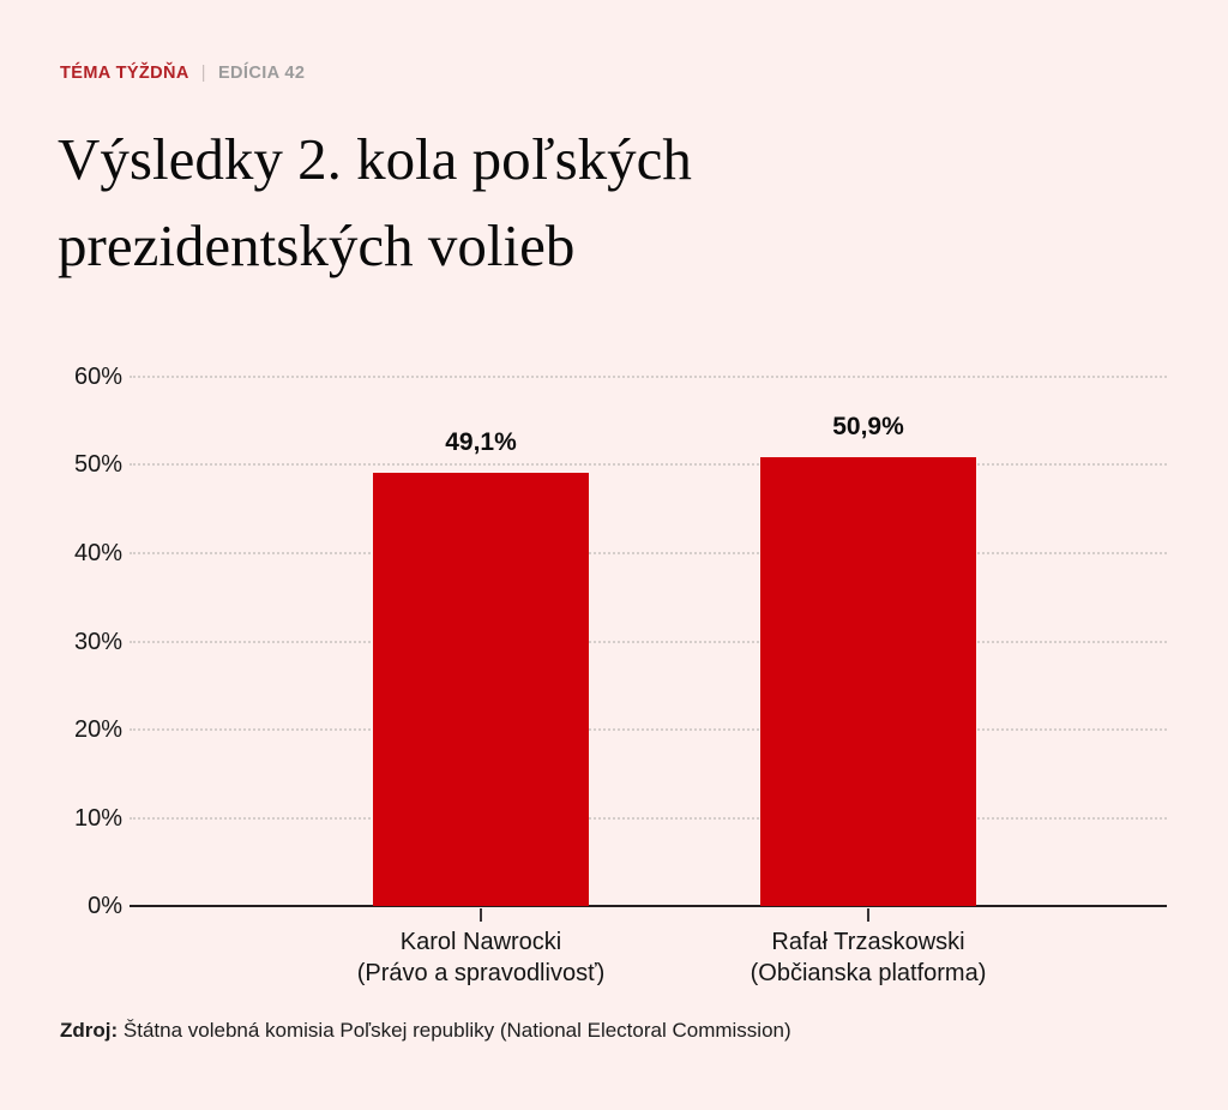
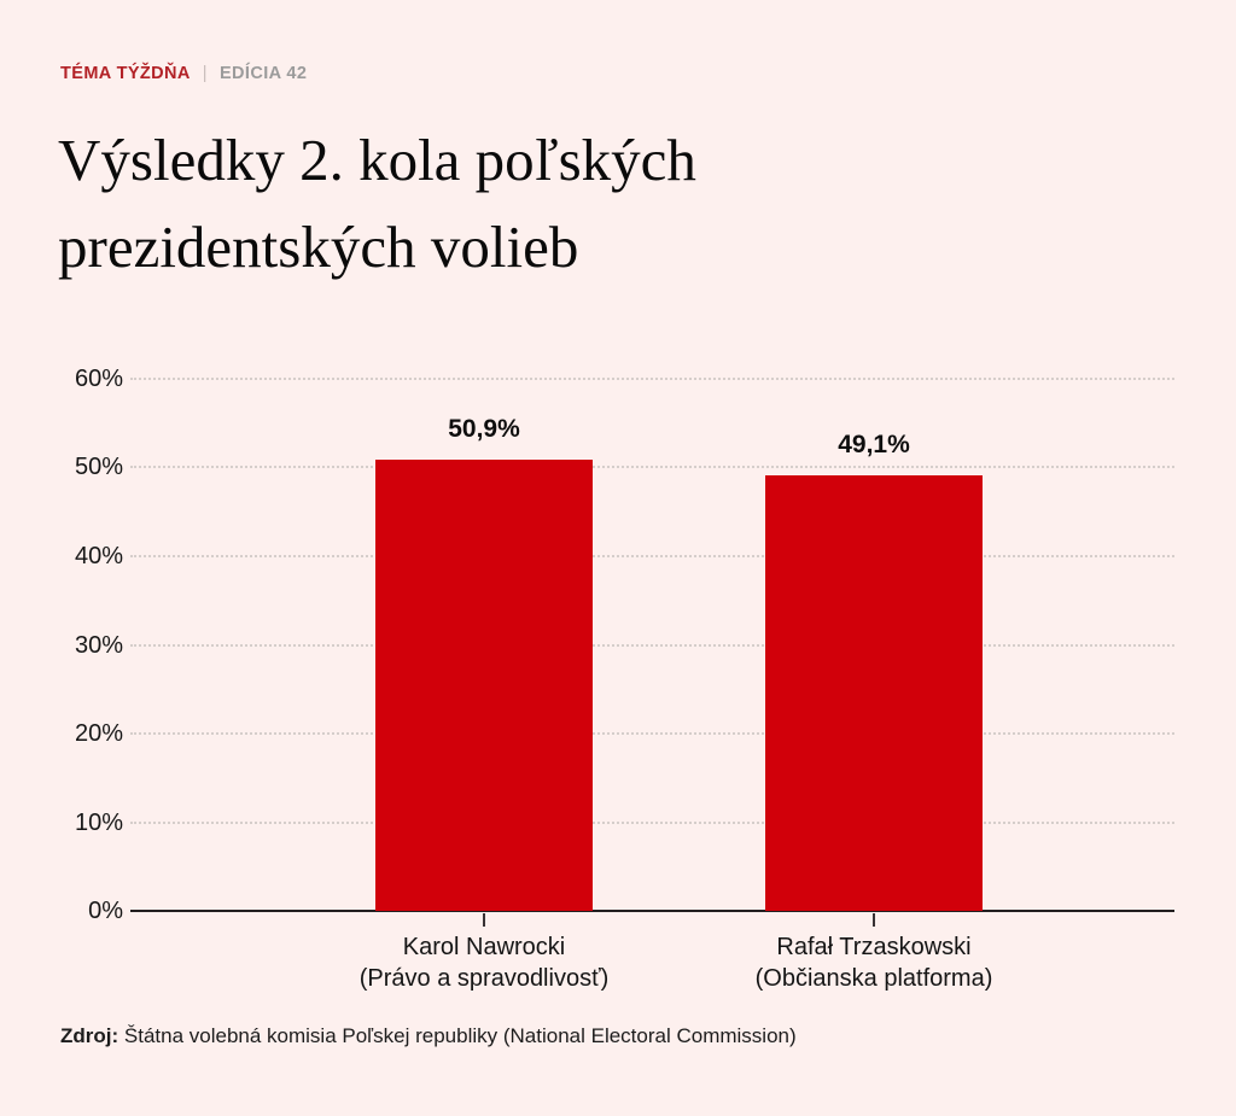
Karol Nawrocki: 49,1% -> 50,9%
Rafał Trzaskowski: 50,9% -> 49,1%
